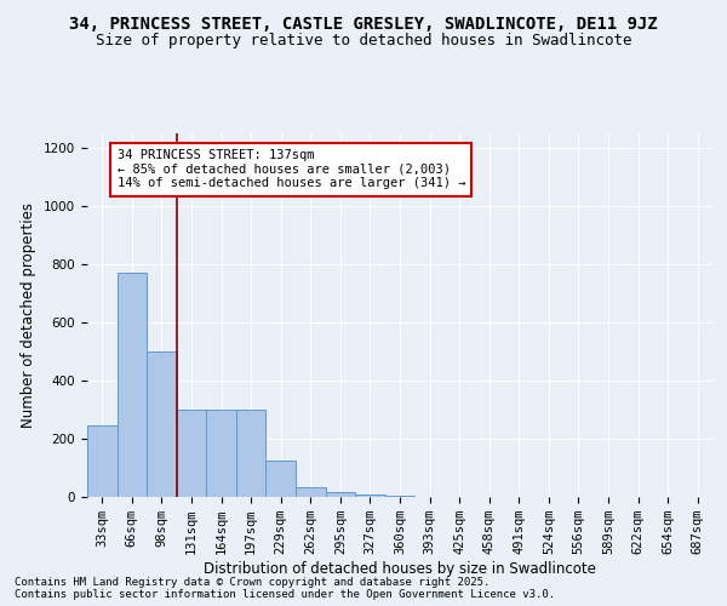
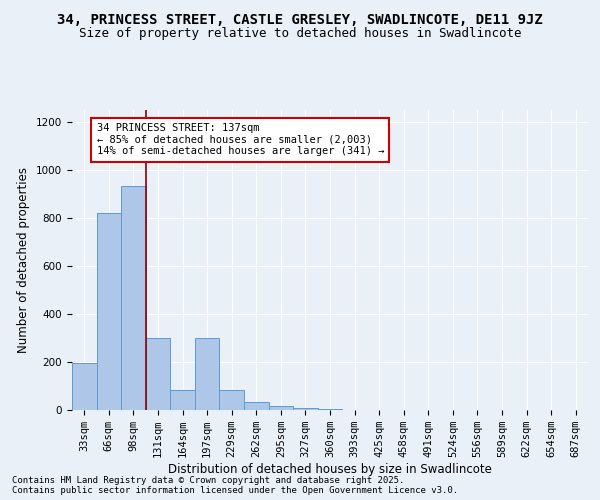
33sqm: 245 -> 195
66sqm: 770 -> 820
98sqm: 500 -> 935
164sqm: 300 -> 82
229sqm: 125 -> 82
